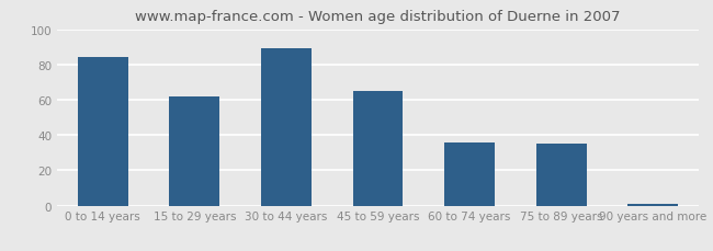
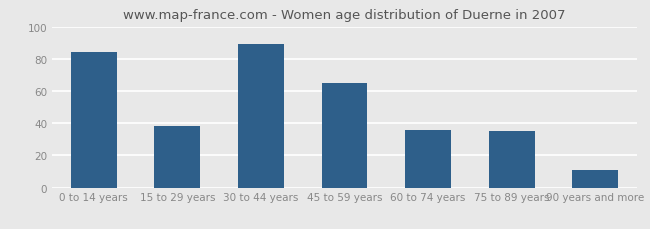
15 to 29 years: 62 -> 38
90 years and more: 1 -> 11
